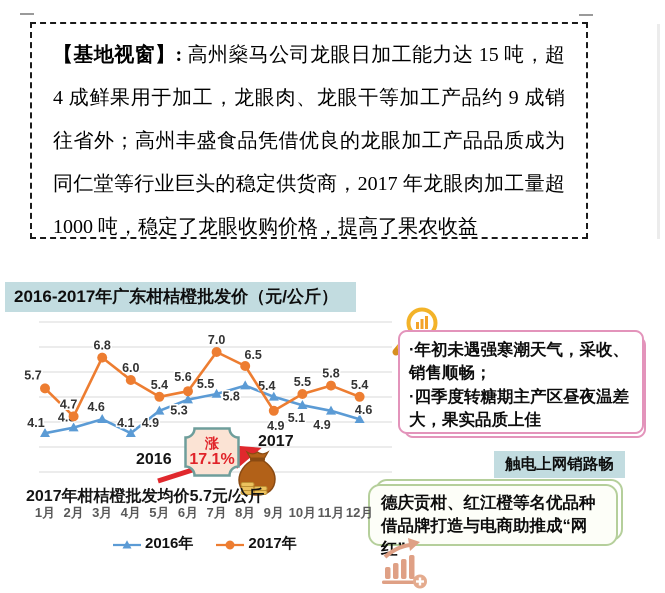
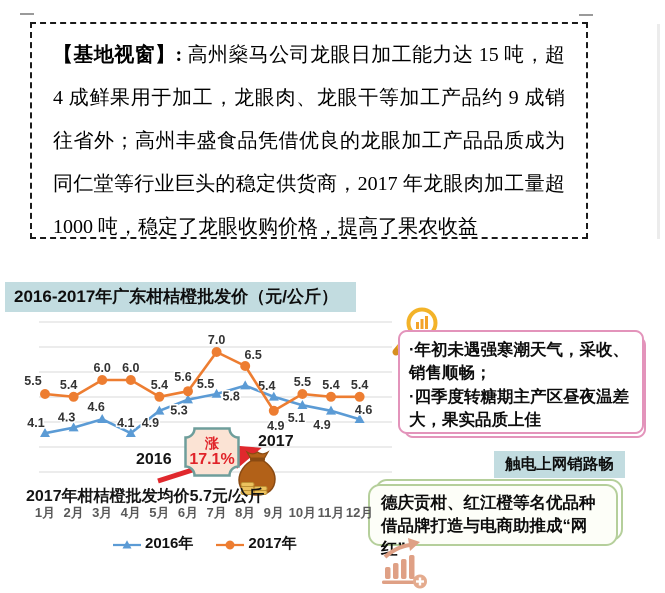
2017年/1月: 5.7 -> 5.5
2017年/2月: 4.7 -> 5.4
2017年/3月: 6.8 -> 6.0
2017年/11月: 5.8 -> 5.4
